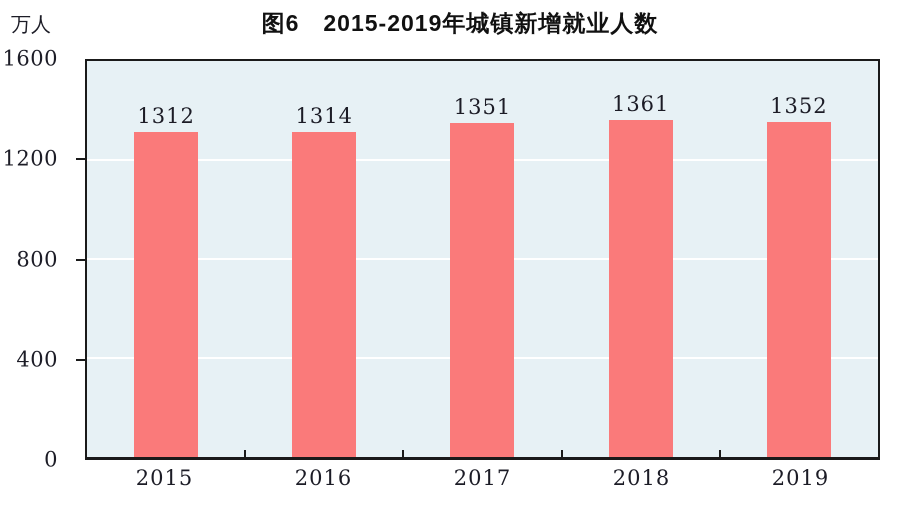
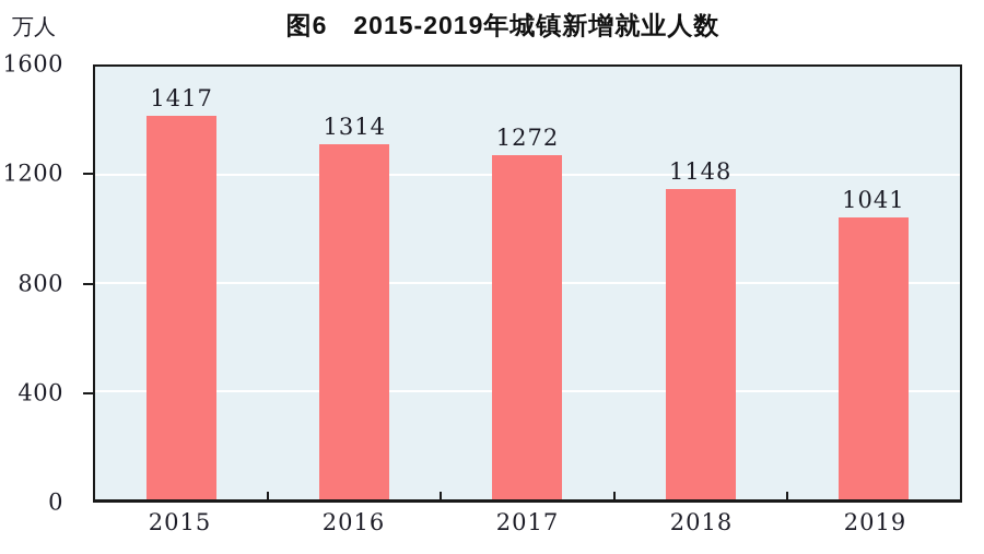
2015: 1312 -> 1417
2017: 1351 -> 1272
2018: 1361 -> 1148
2019: 1352 -> 1041
